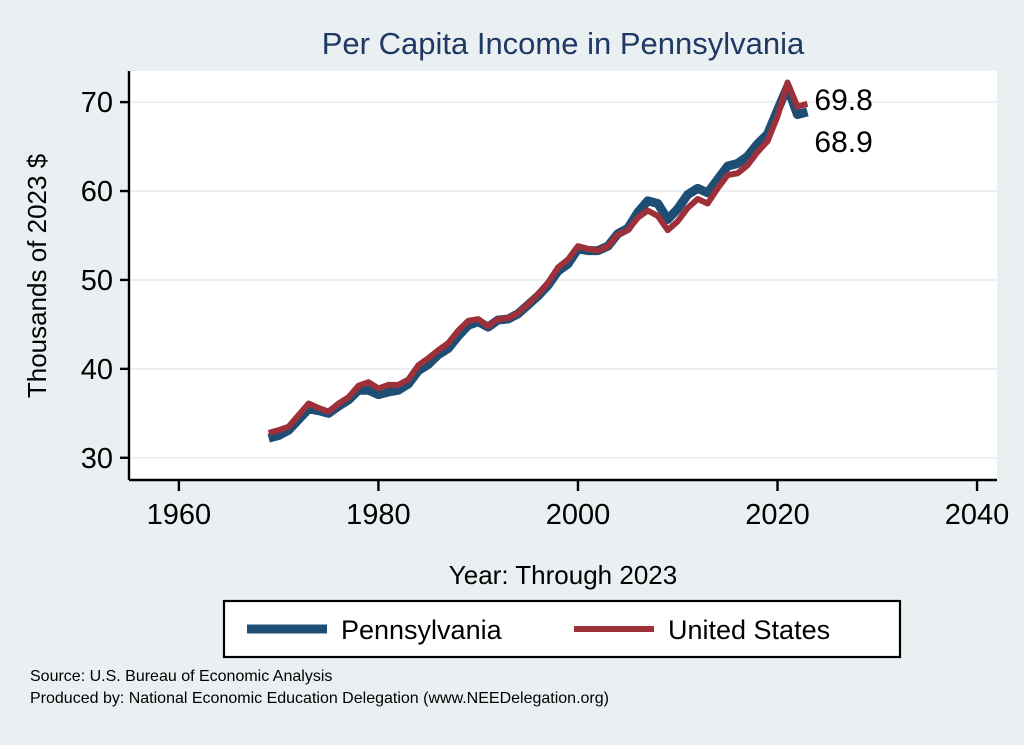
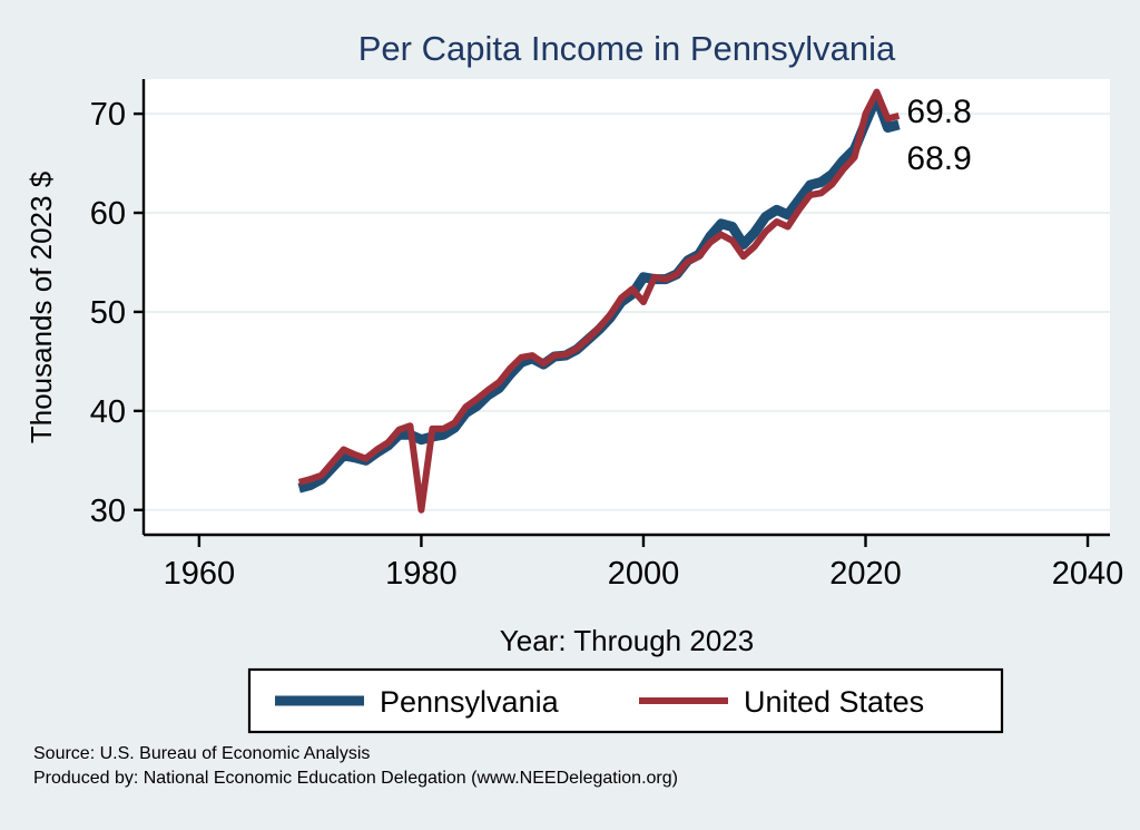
United States/1980: 38 -> 30
United States/2000: 54 -> 51
United States/2020: 68 -> 70
